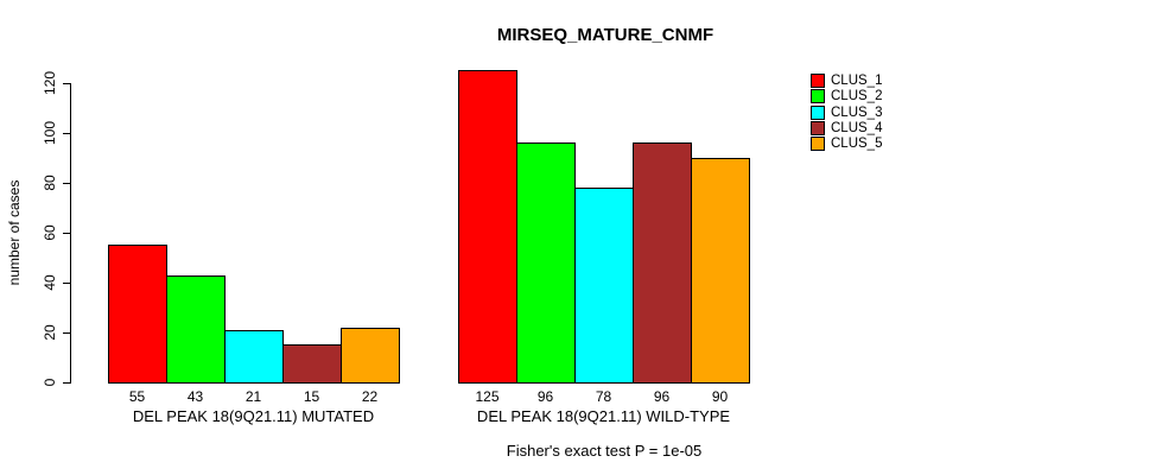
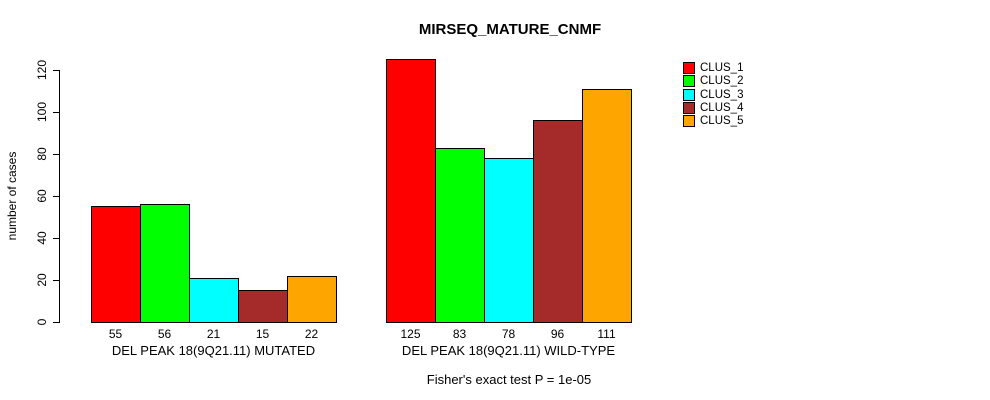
CLUS_2/DEL PEAK 18(9Q21.11) MUTATED: 43 -> 56
CLUS_2/DEL PEAK 18(9Q21.11) WILD-TYPE: 96 -> 83
CLUS_5/DEL PEAK 18(9Q21.11) WILD-TYPE: 90 -> 111
